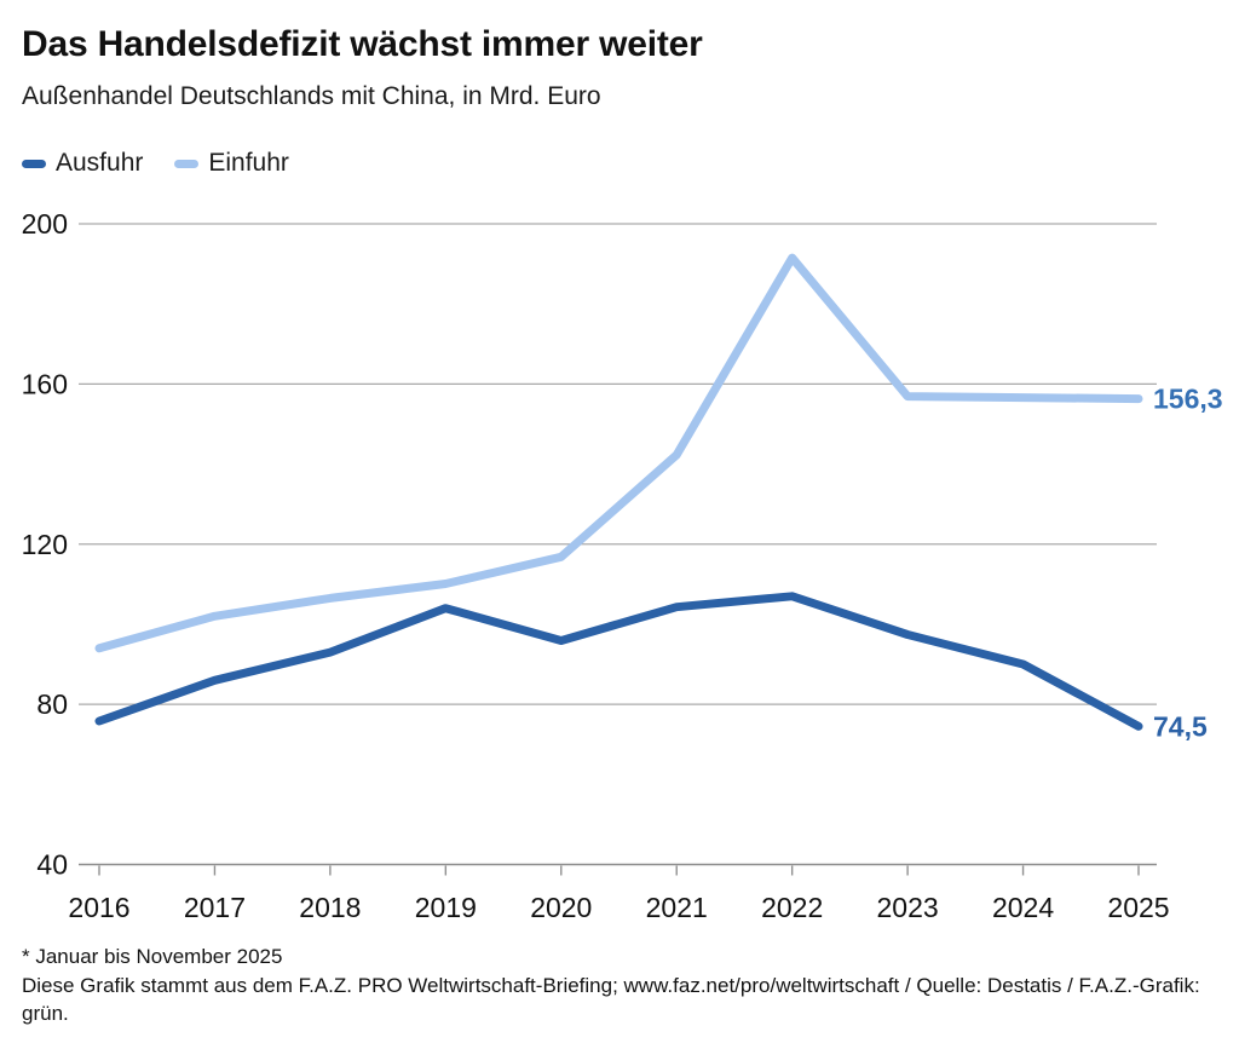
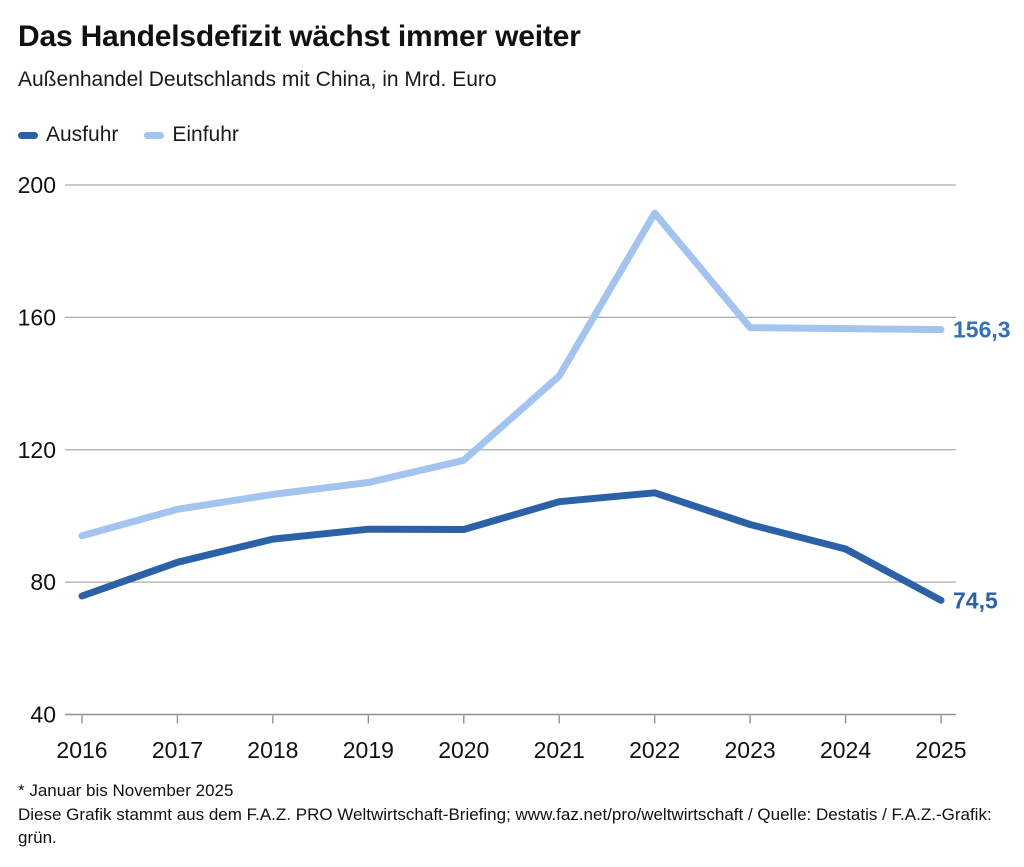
Ausfuhr/2019: 104 -> 96
